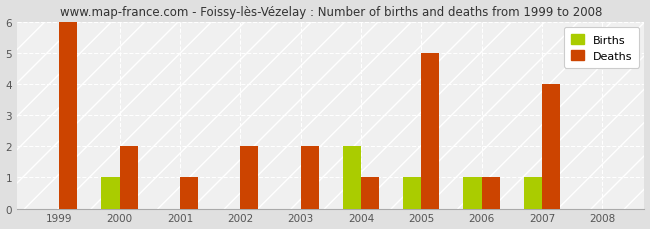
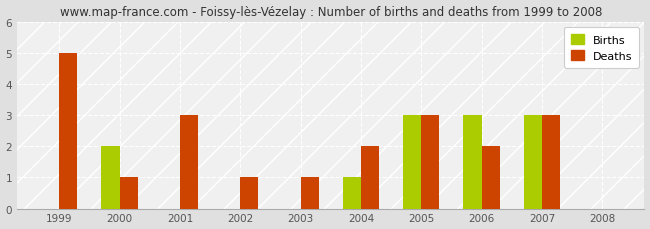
Deaths/1999: 6 -> 5
Births/2000: 1 -> 2
Deaths/2000: 2 -> 1
Deaths/2001: 1 -> 3
Deaths/2002: 2 -> 1
Deaths/2003: 2 -> 1
Births/2004: 2 -> 1
Deaths/2004: 1 -> 2
Births/2005: 1 -> 3
Deaths/2005: 5 -> 3
Births/2006: 1 -> 3
Deaths/2006: 1 -> 2
Births/2007: 1 -> 3
Deaths/2007: 4 -> 3
